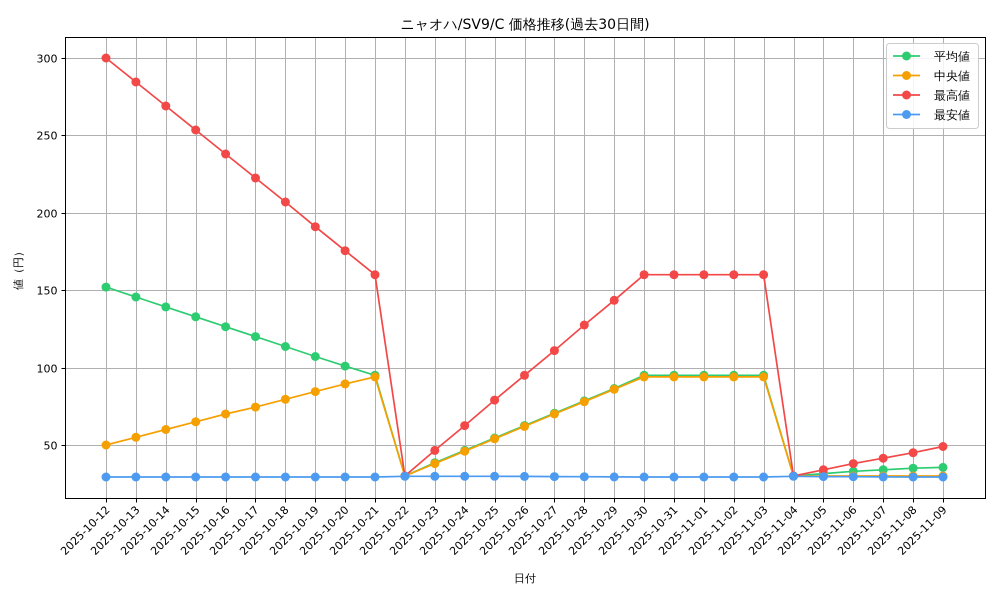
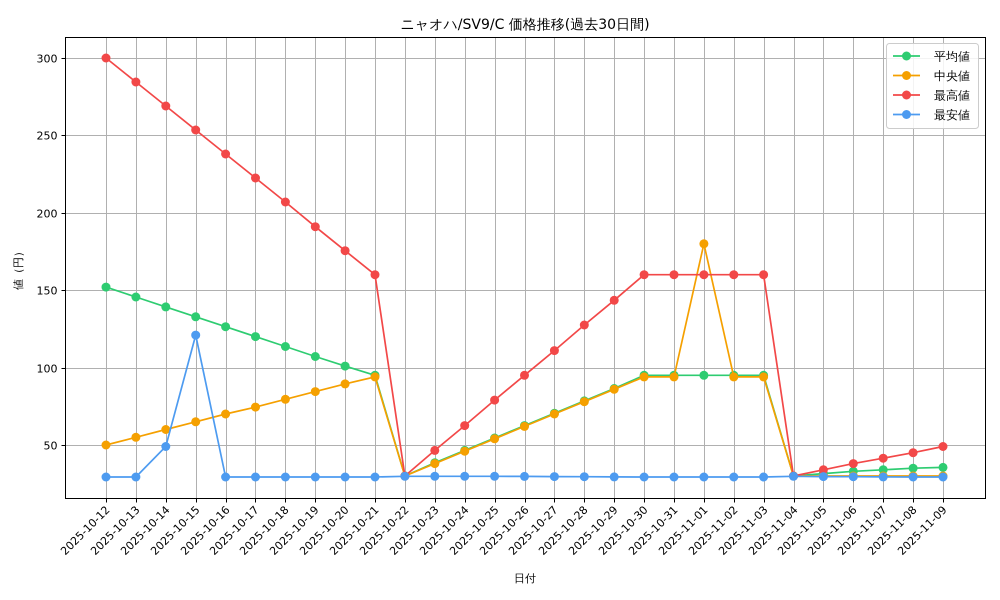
最安値/2025-10-14: 29 -> 49
最安値/2025-10-15: 29 -> 121
中央値/2025-11-01: 94 -> 180
